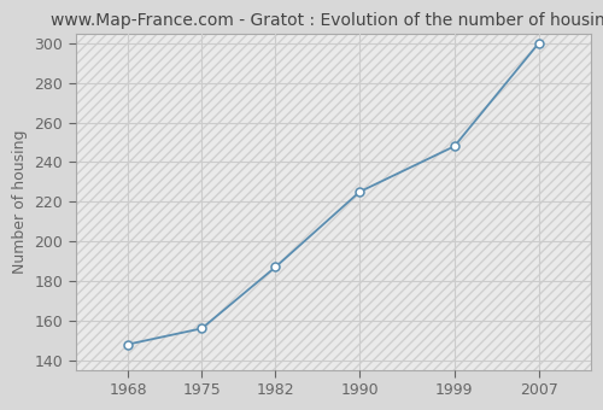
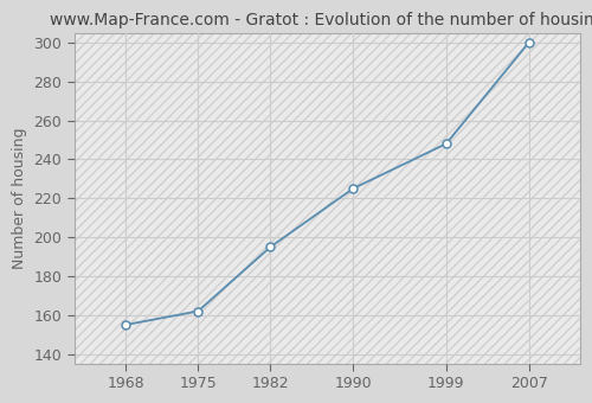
1968: 148 -> 155
1975: 156 -> 162
1982: 187 -> 195
